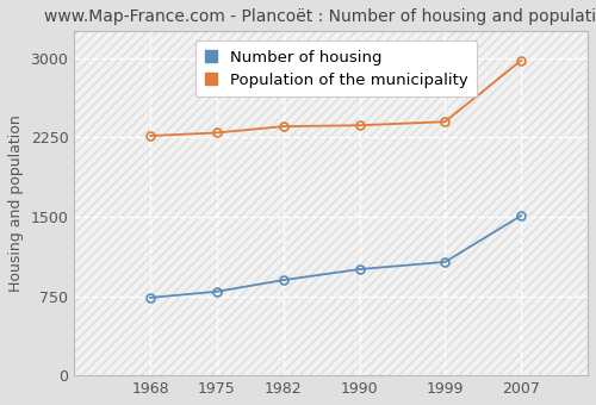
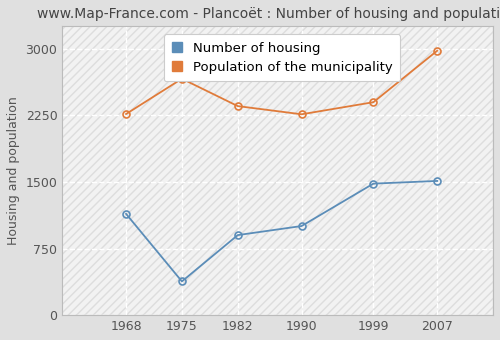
Number of housing/1968: 740 -> 1140
Number of housing/1975: 790 -> 380
Population of the municipality/1975: 2290 -> 2660
Population of the municipality/1990: 2360 -> 2260
Number of housing/1999: 1070 -> 1480
